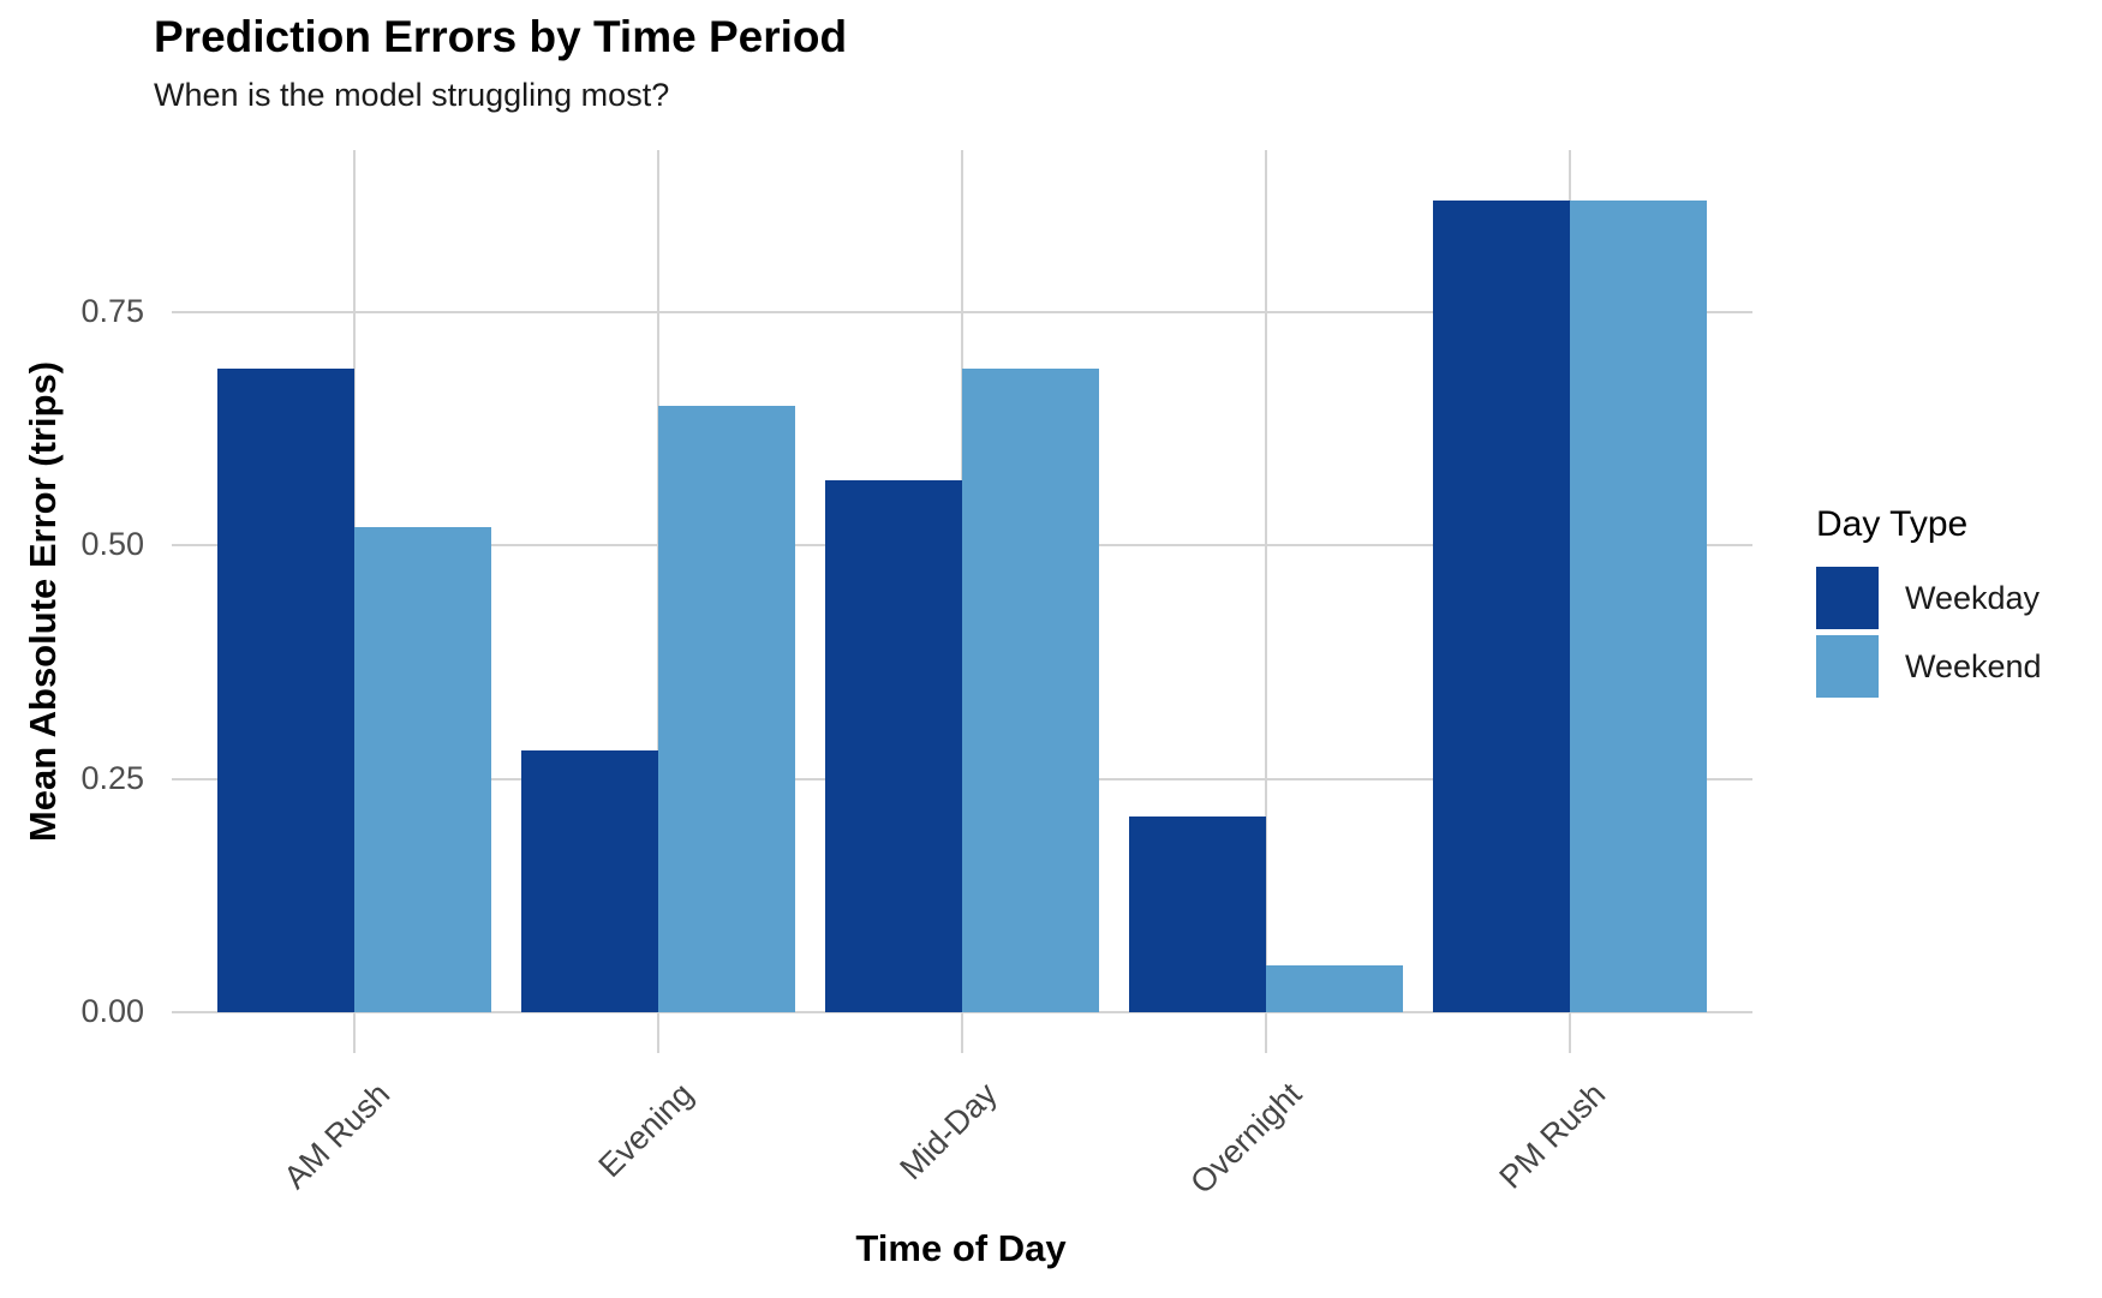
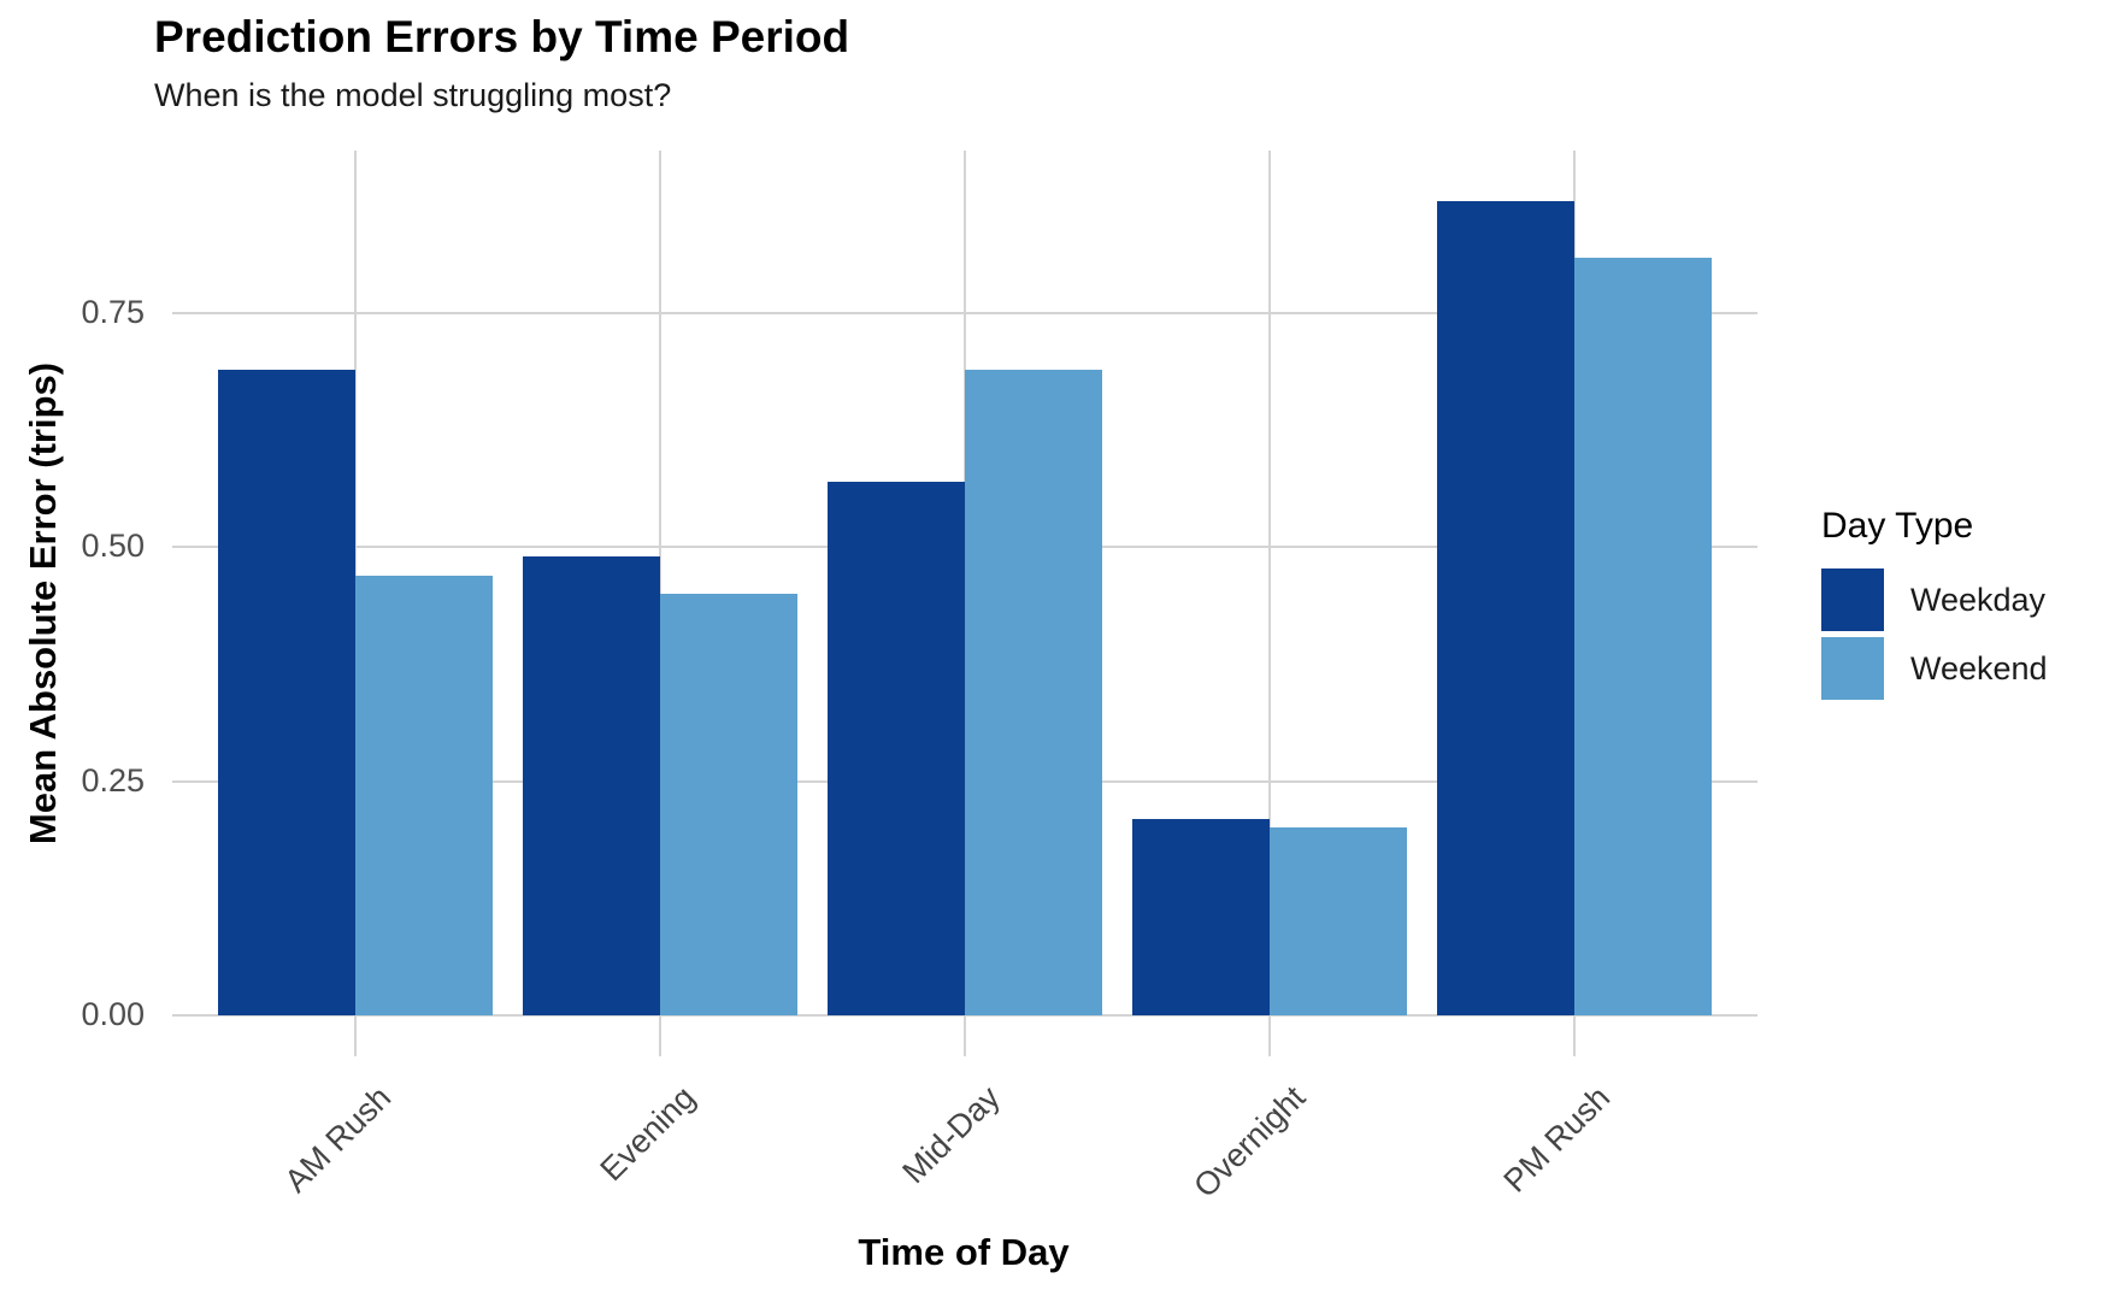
Weekend/AM Rush: 0.52 -> 0.47
Weekday/Evening: 0.28 -> 0.49
Weekend/Evening: 0.65 -> 0.45
Weekend/Overnight: 0.05 -> 0.20
Weekend/PM Rush: 0.87 -> 0.81
